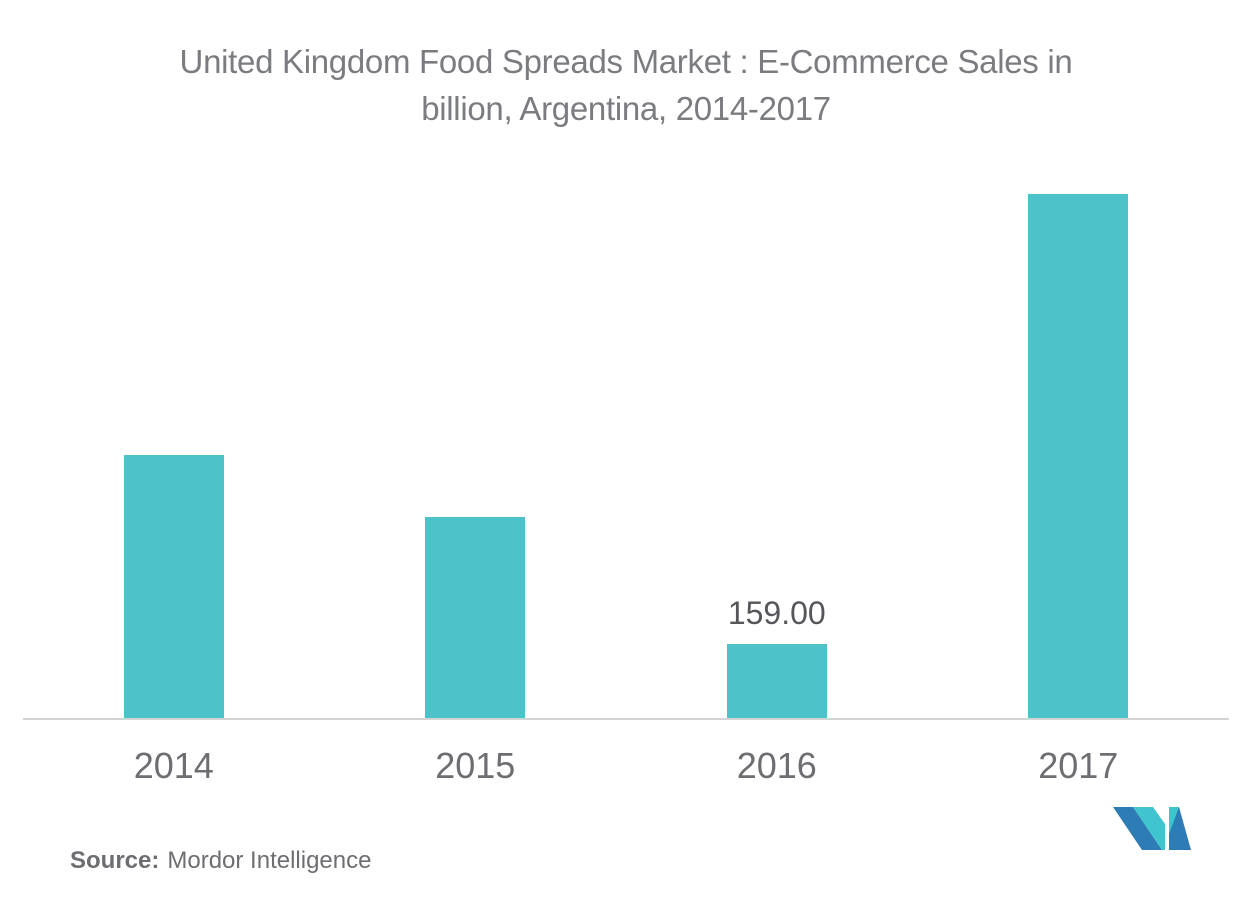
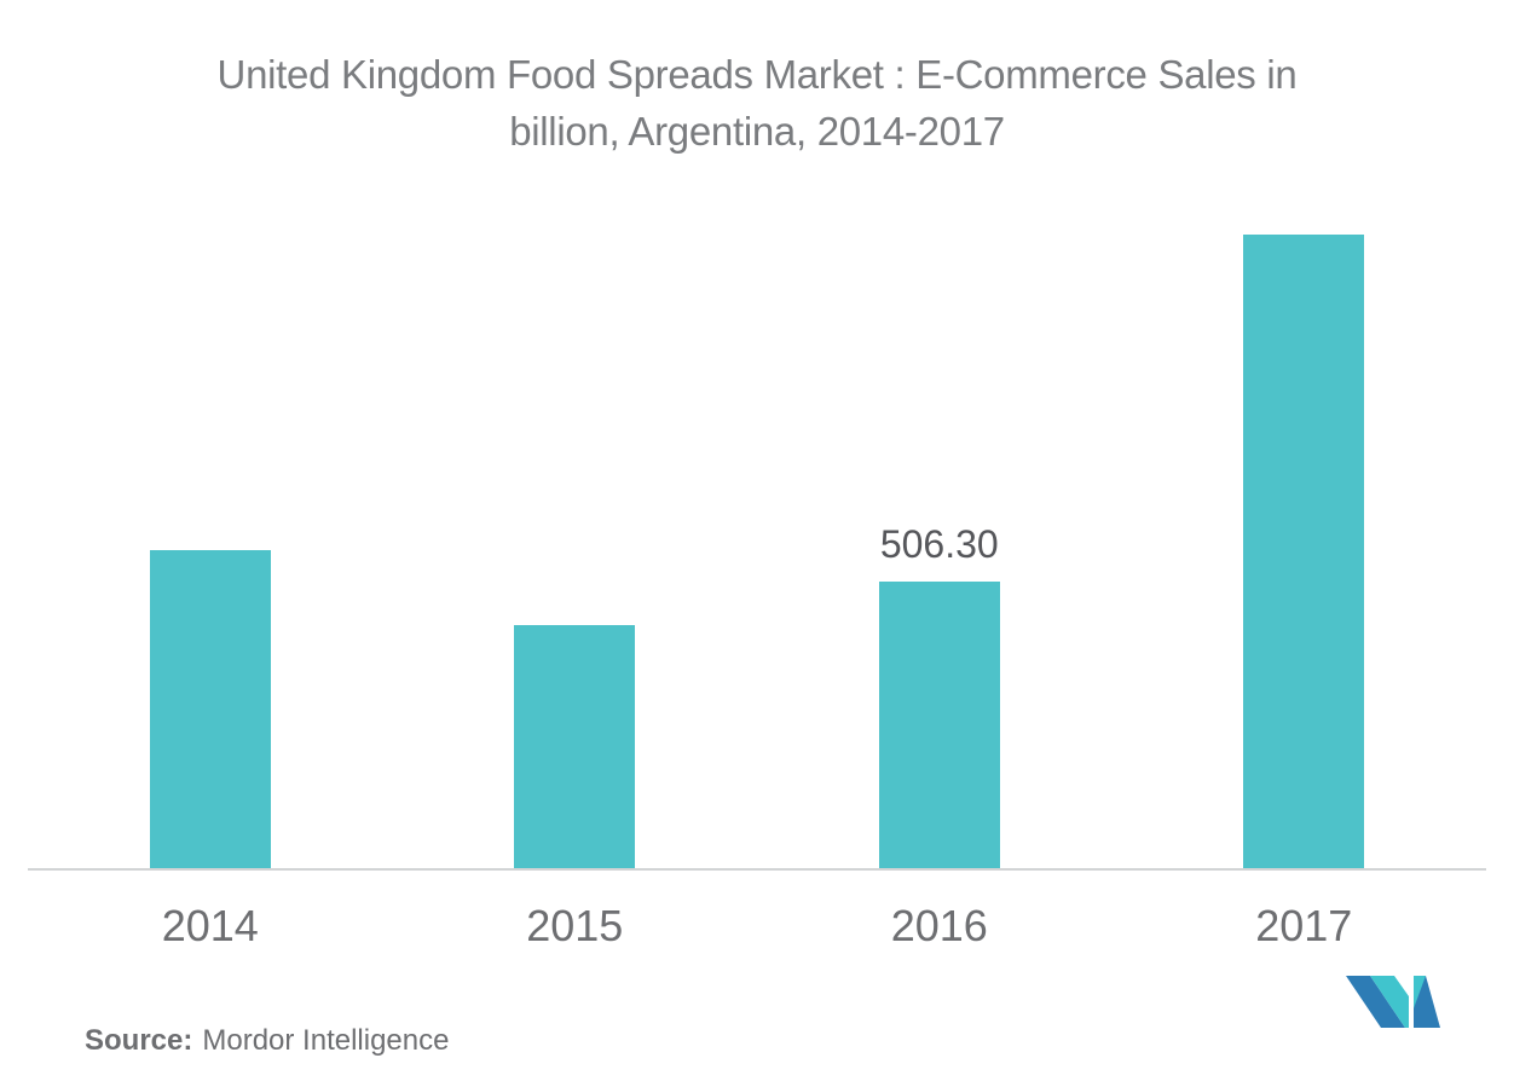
2016: 159.00 -> 506.30
